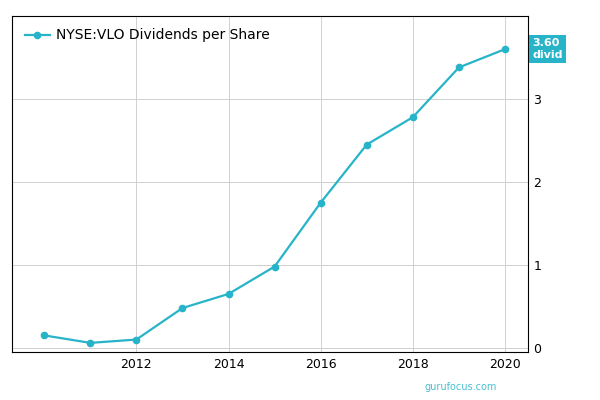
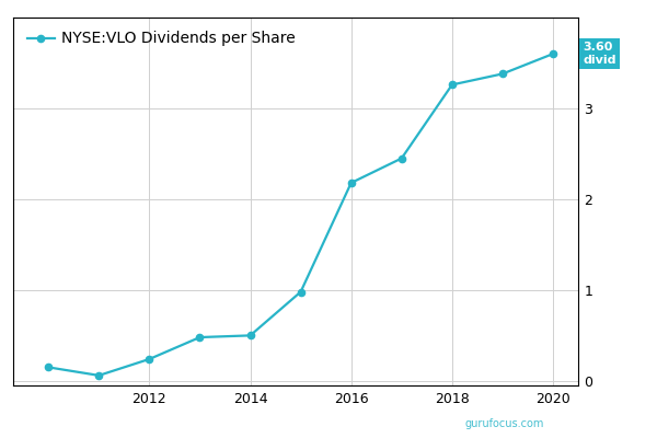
2012: 0.10 -> 0.24
2014: 0.65 -> 0.50
2016: 1.75 -> 2.18
2018: 2.78 -> 3.26
